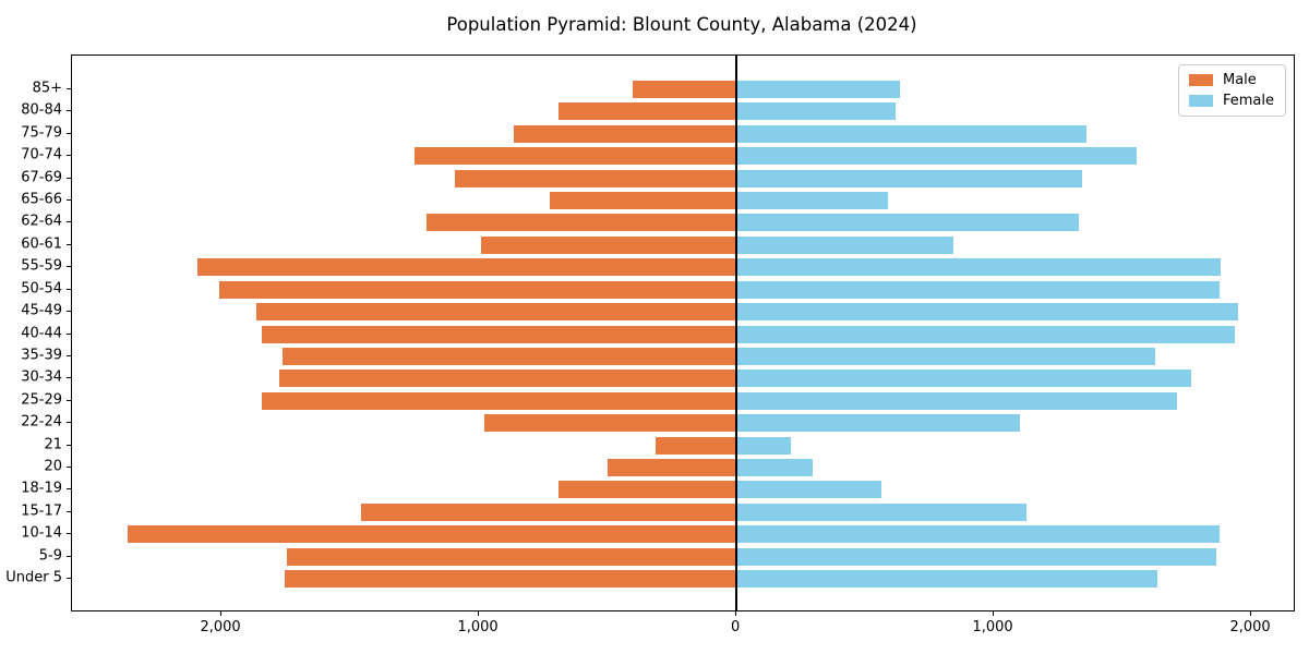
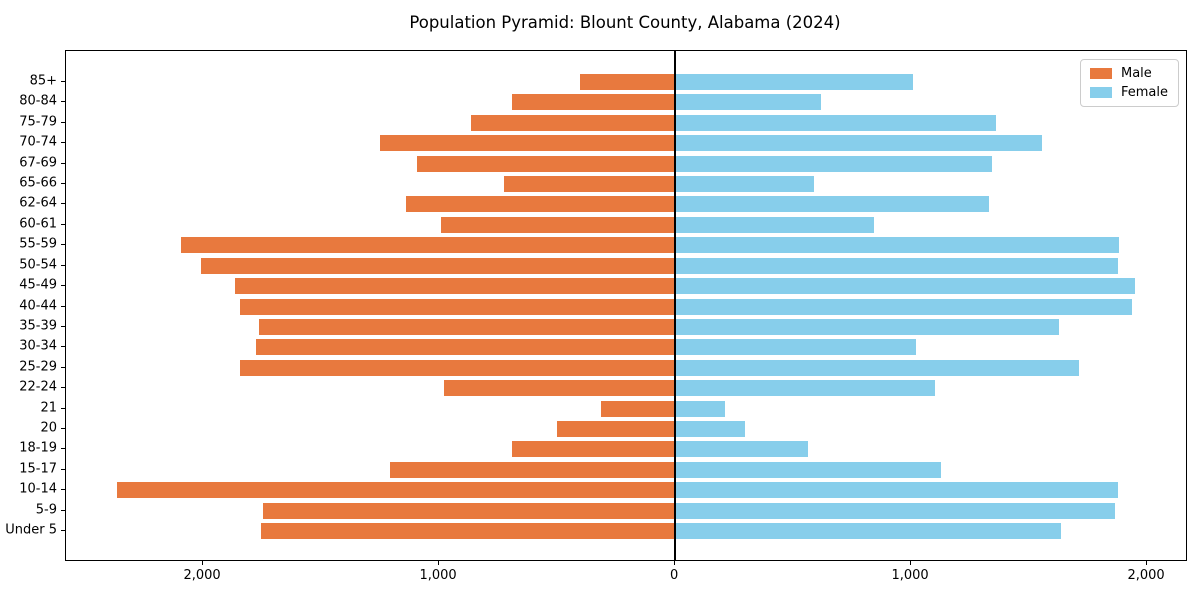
Female/85+: 640 -> 1010
Male/62-64: 1200 -> 1140
Female/30-34: 1760 -> 1020
Male/15-17: 1460 -> 1210
